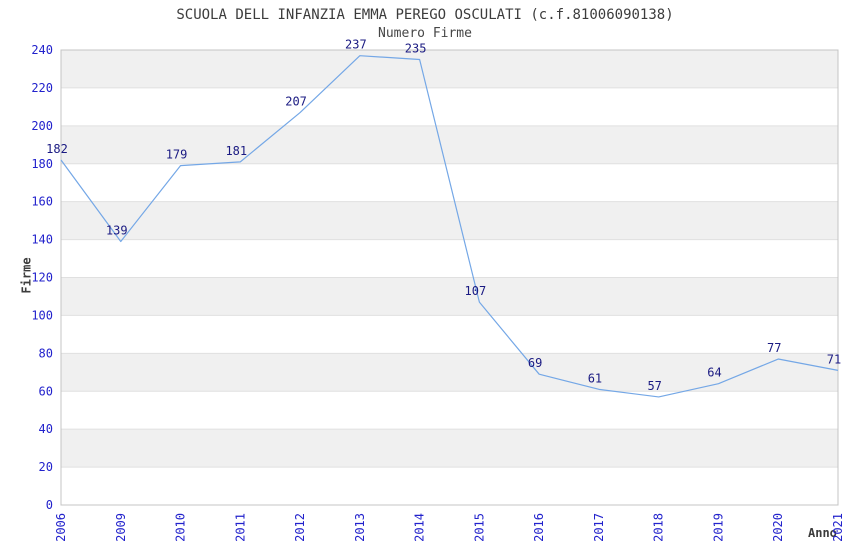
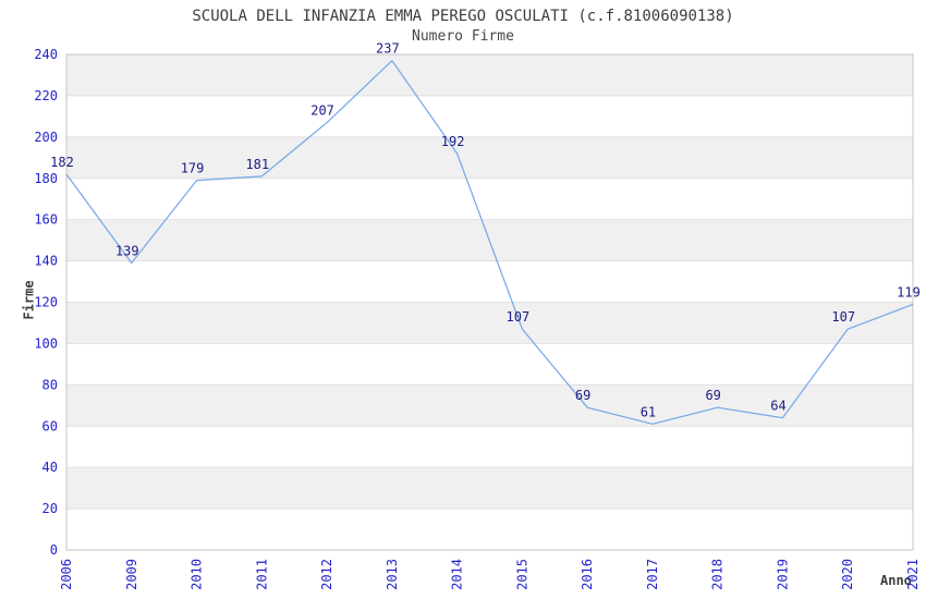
2014: 235 -> 192
2018: 57 -> 69
2020: 77 -> 107
2021: 71 -> 119
